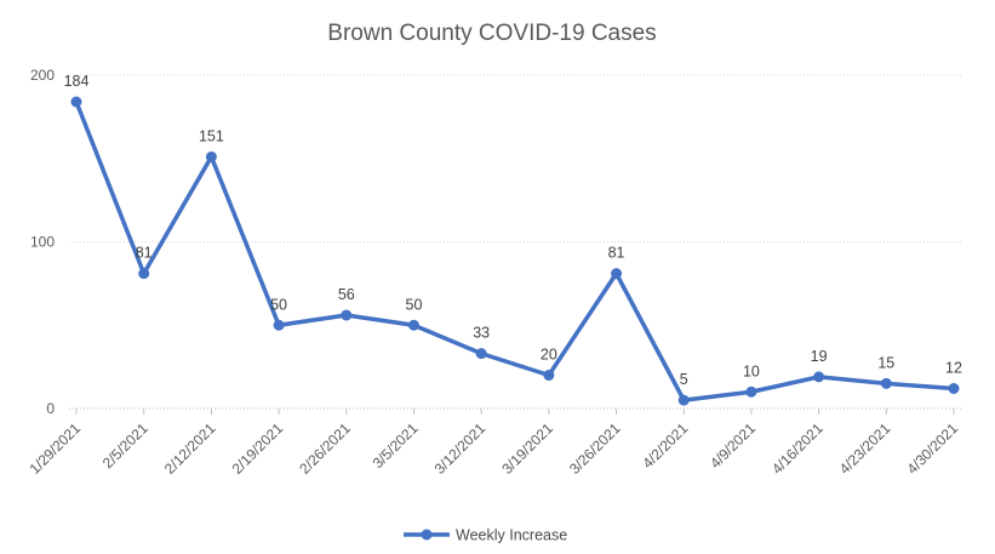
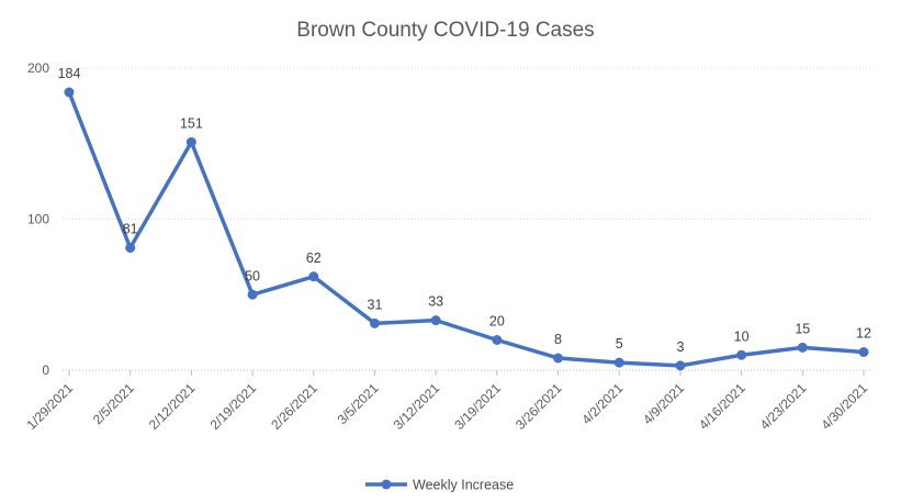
2/26/2021: 56 -> 62
3/5/2021: 50 -> 31
3/26/2021: 81 -> 8
4/9/2021: 10 -> 3
4/16/2021: 19 -> 10
